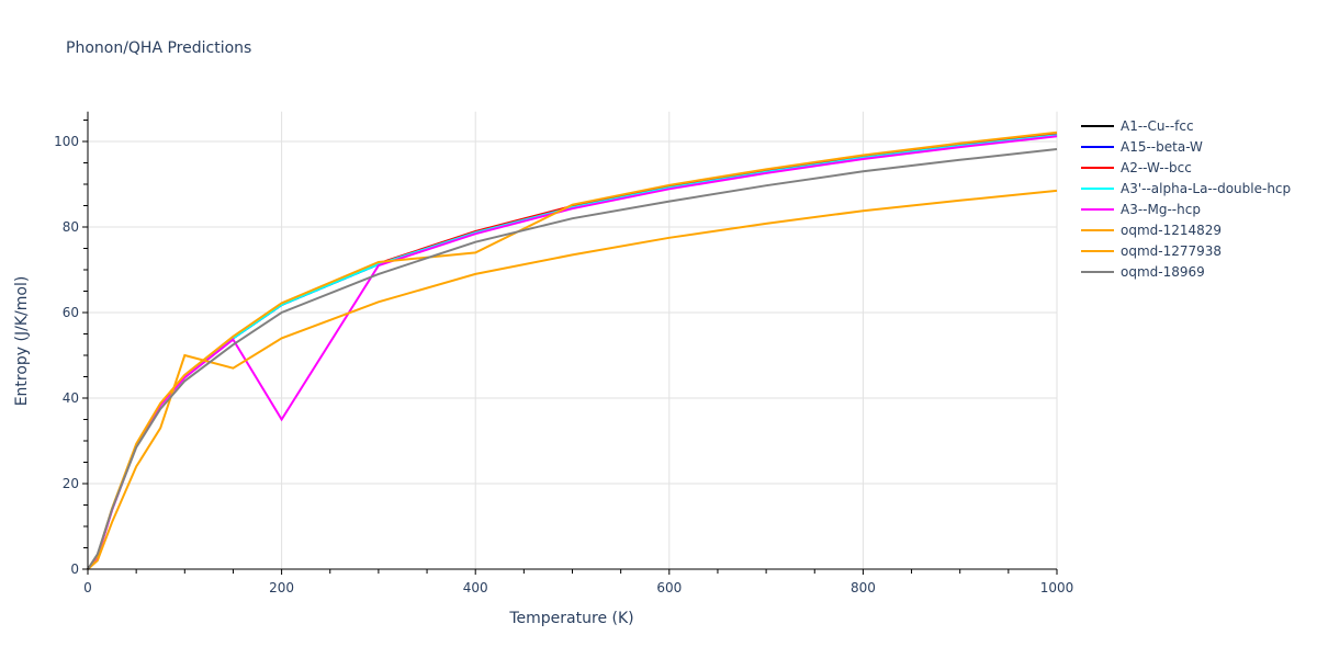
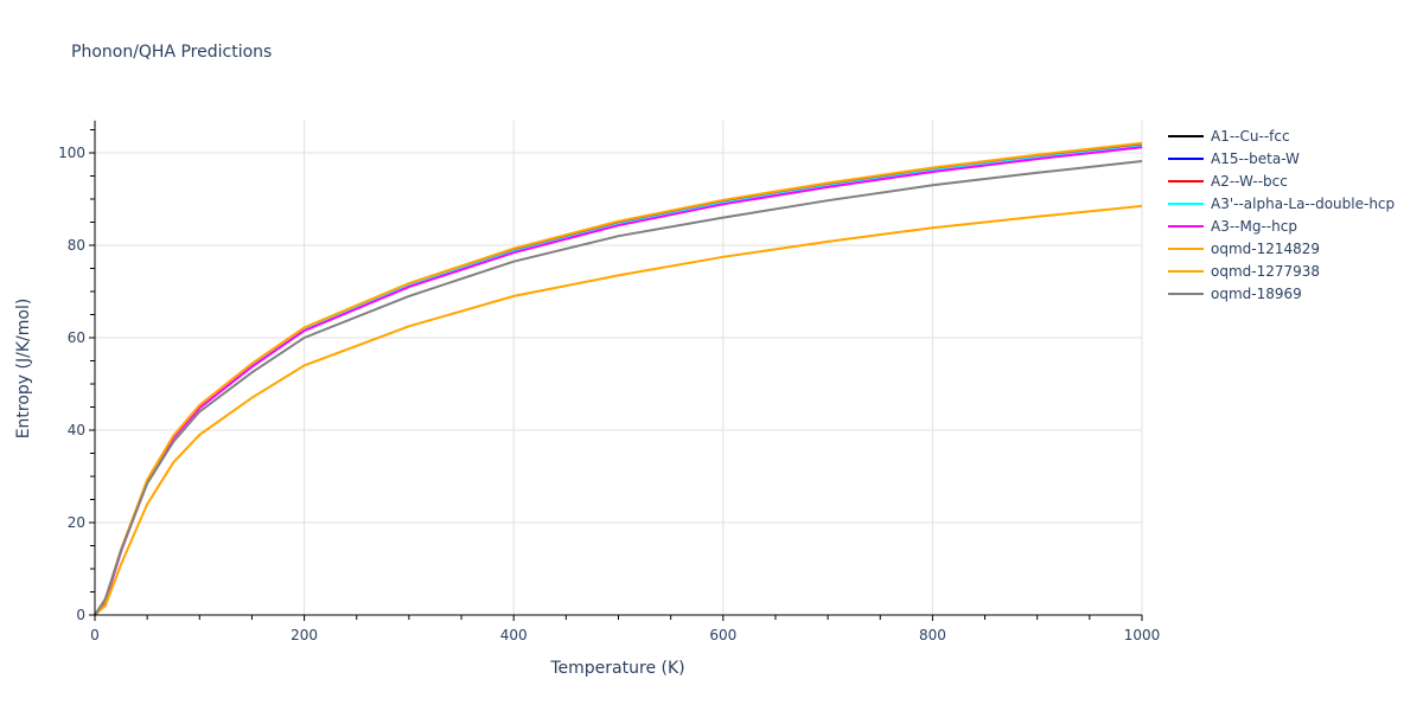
oqmd-1214829/100: 50 -> 39
A3--Mg--hcp/200: 35 -> 62
oqmd-1277938/400: 74 -> 79
